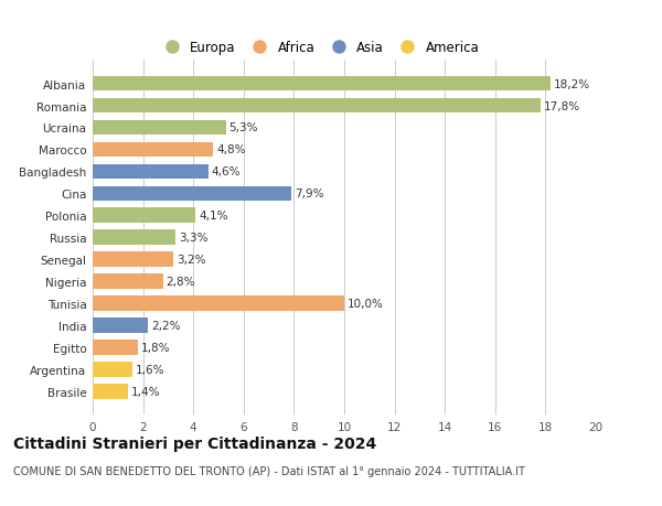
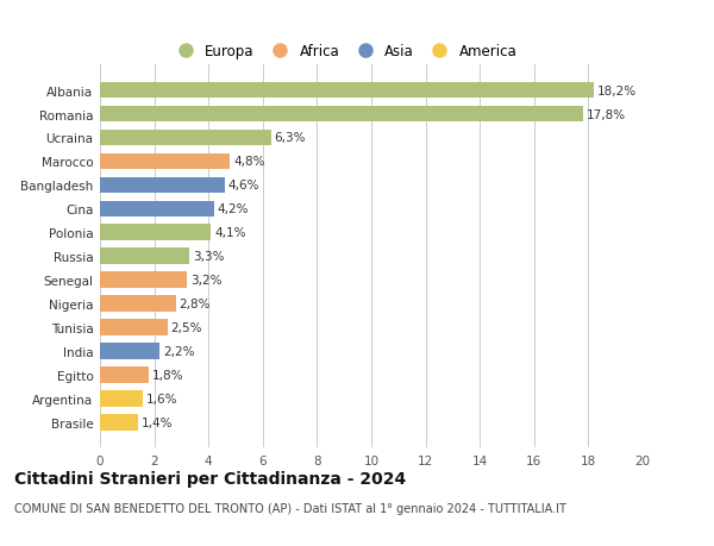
Ucraina: 5,3% -> 6,3%
Cina: 7,9% -> 4,2%
Tunisia: 10,0% -> 2,5%
